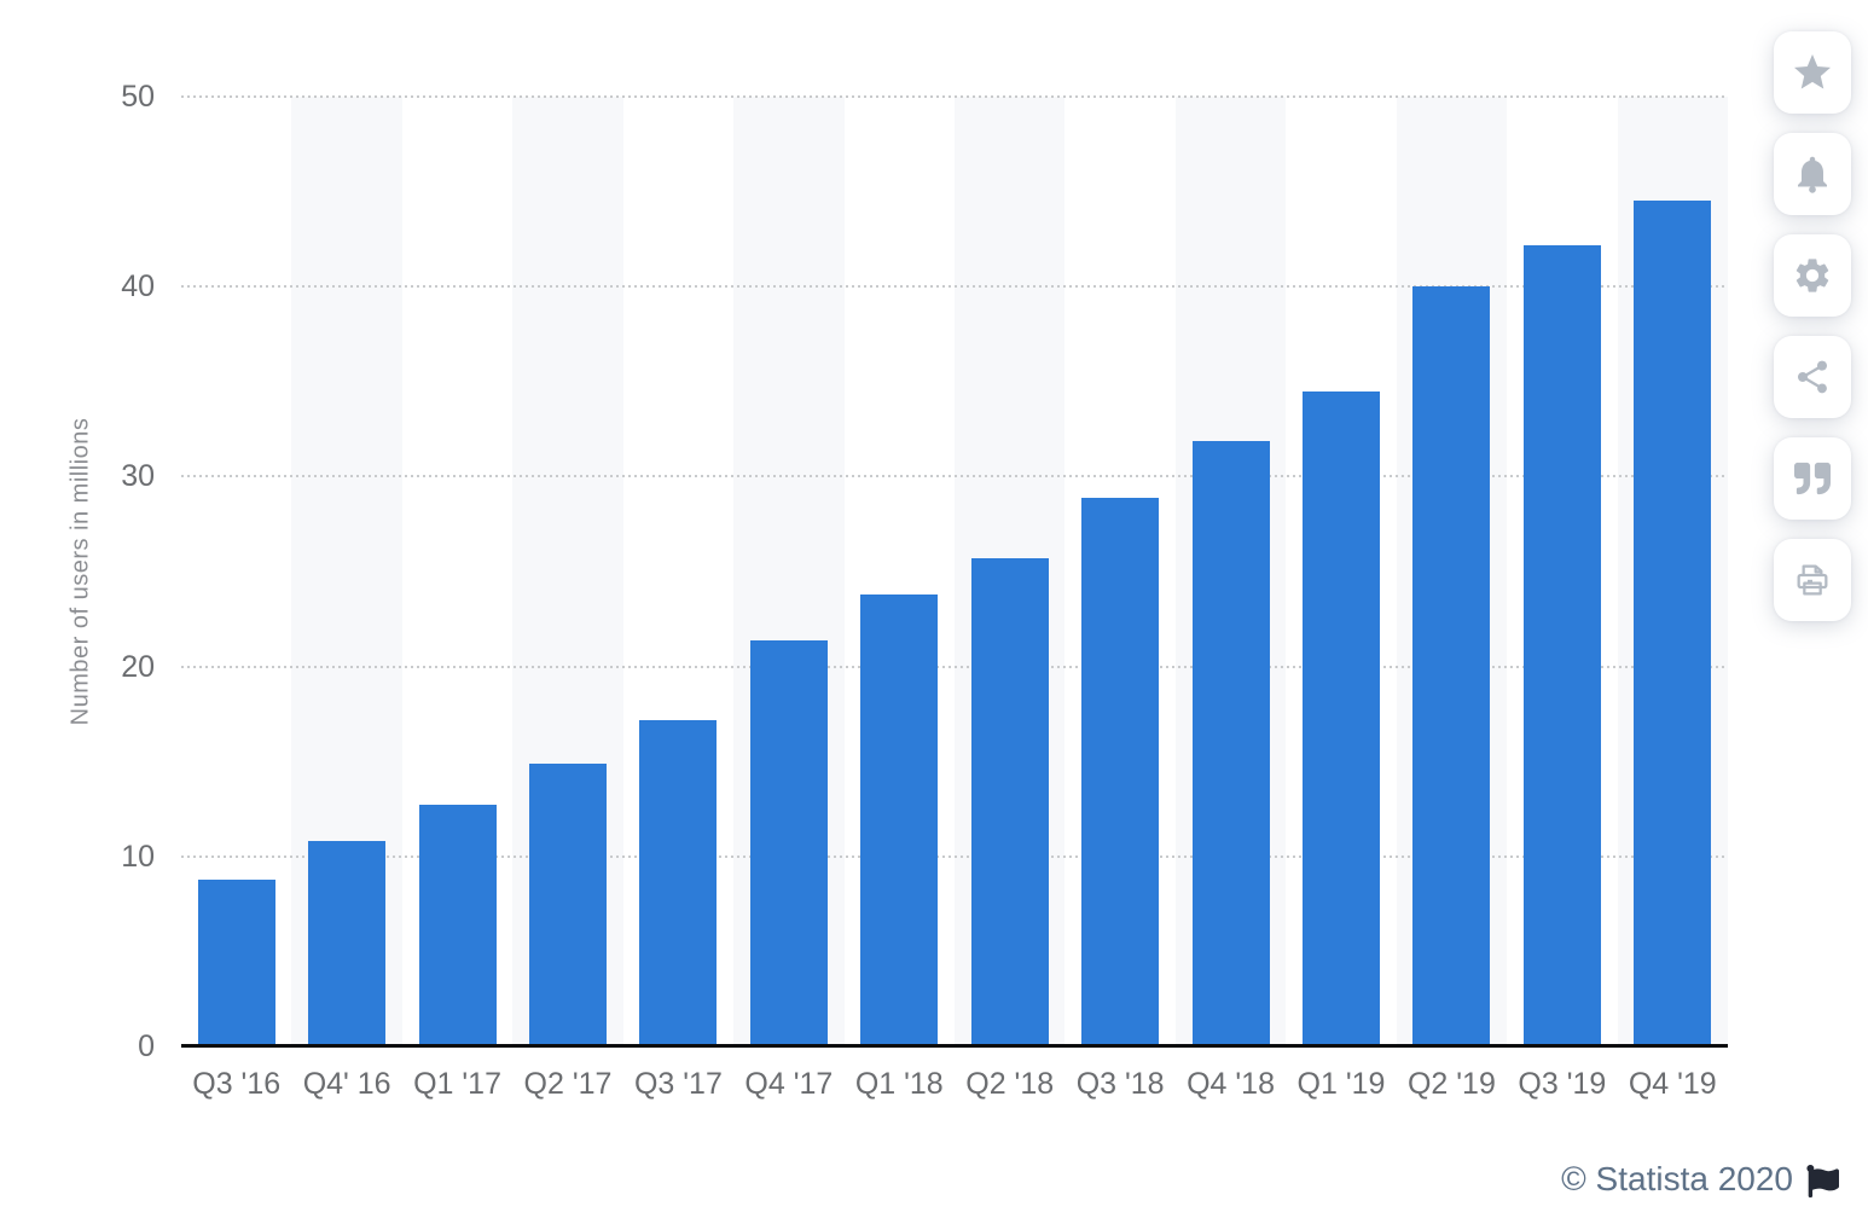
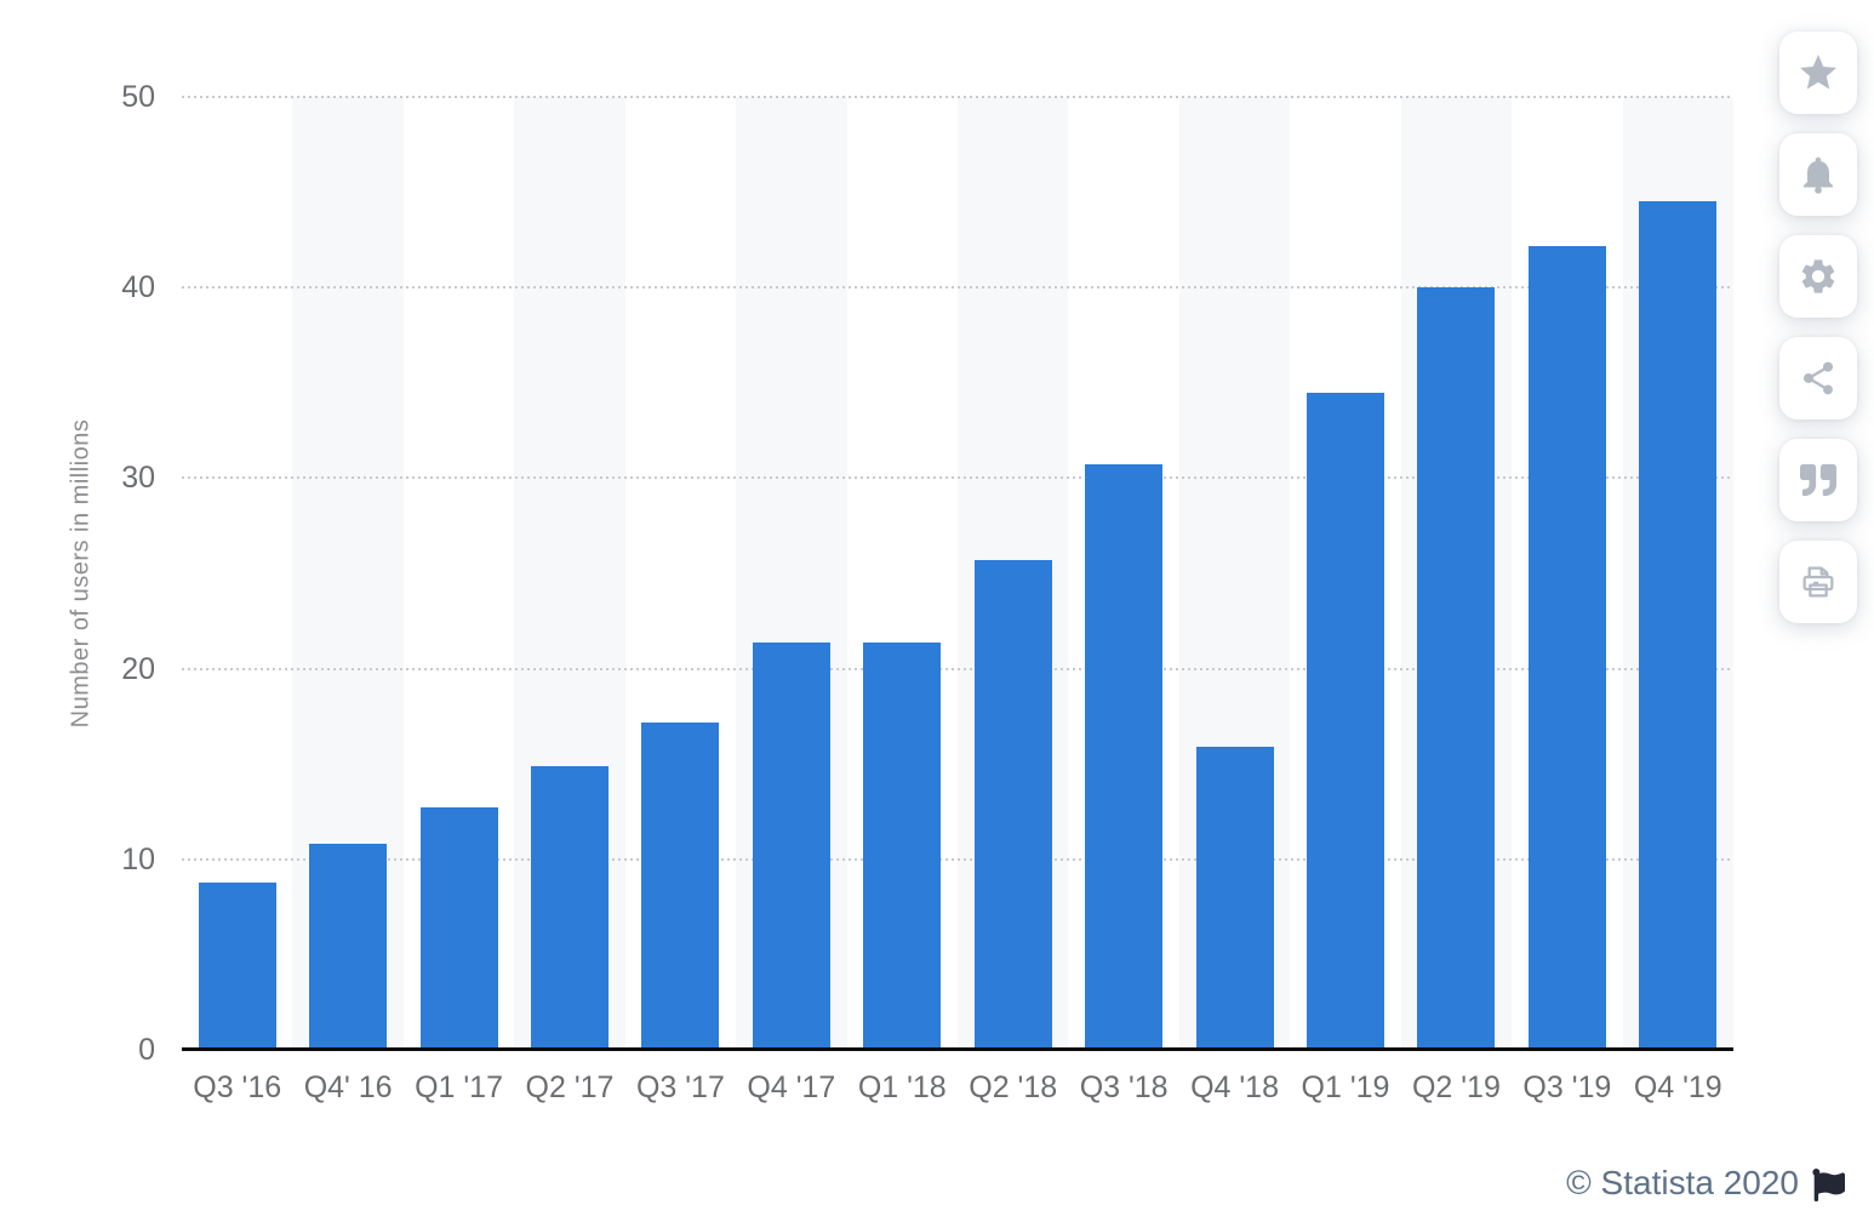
Q1 '18: 23.8 -> 21.4
Q3 '18: 28.9 -> 30.7
Q4 '18: 31.9 -> 15.9
